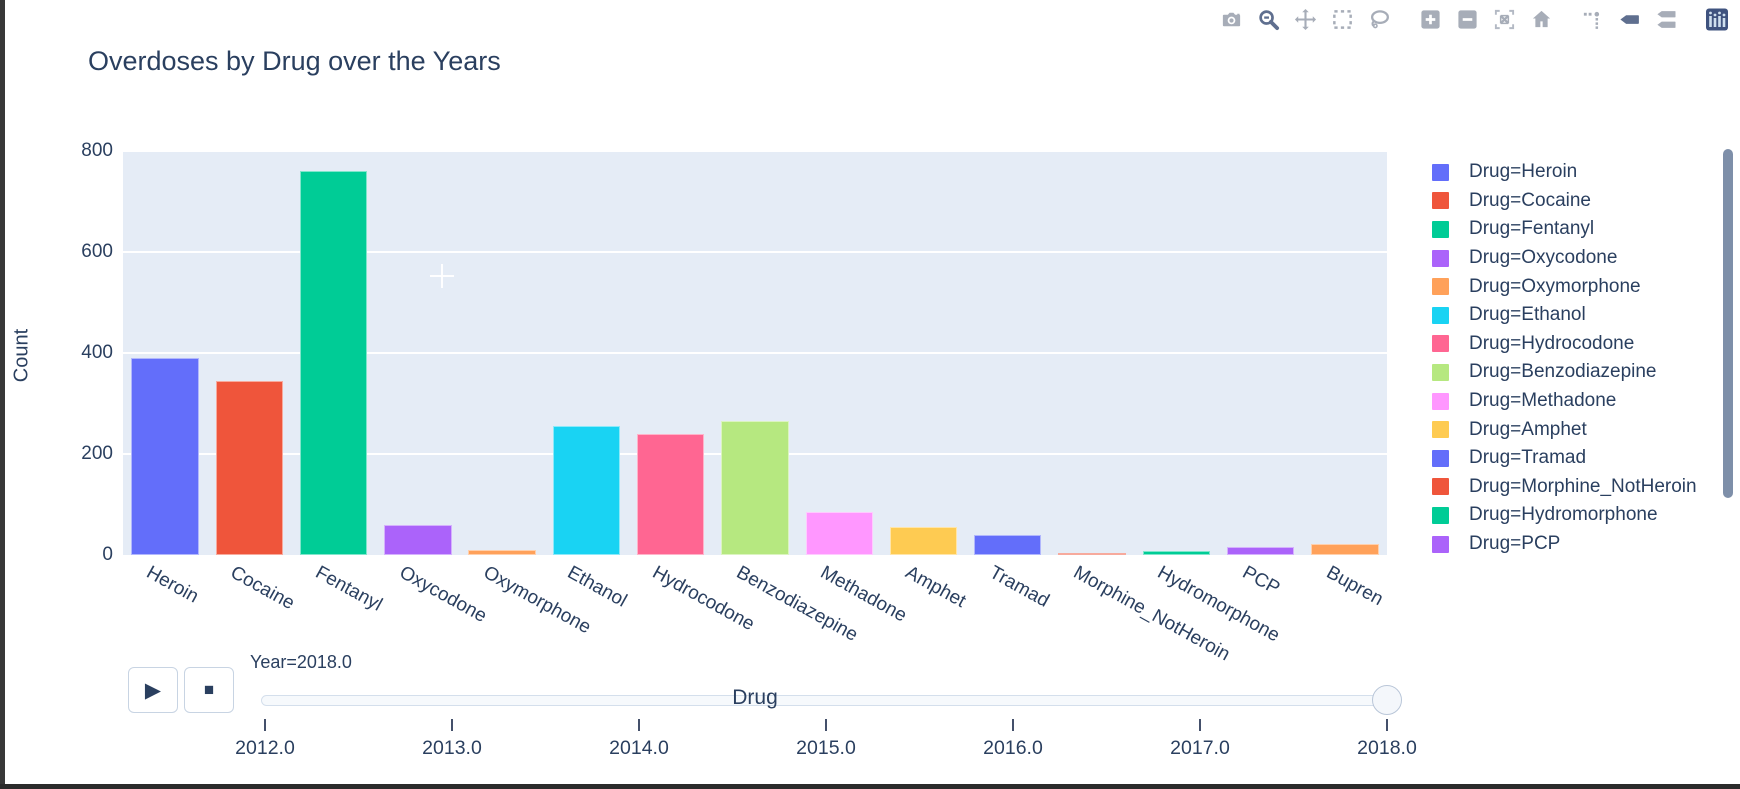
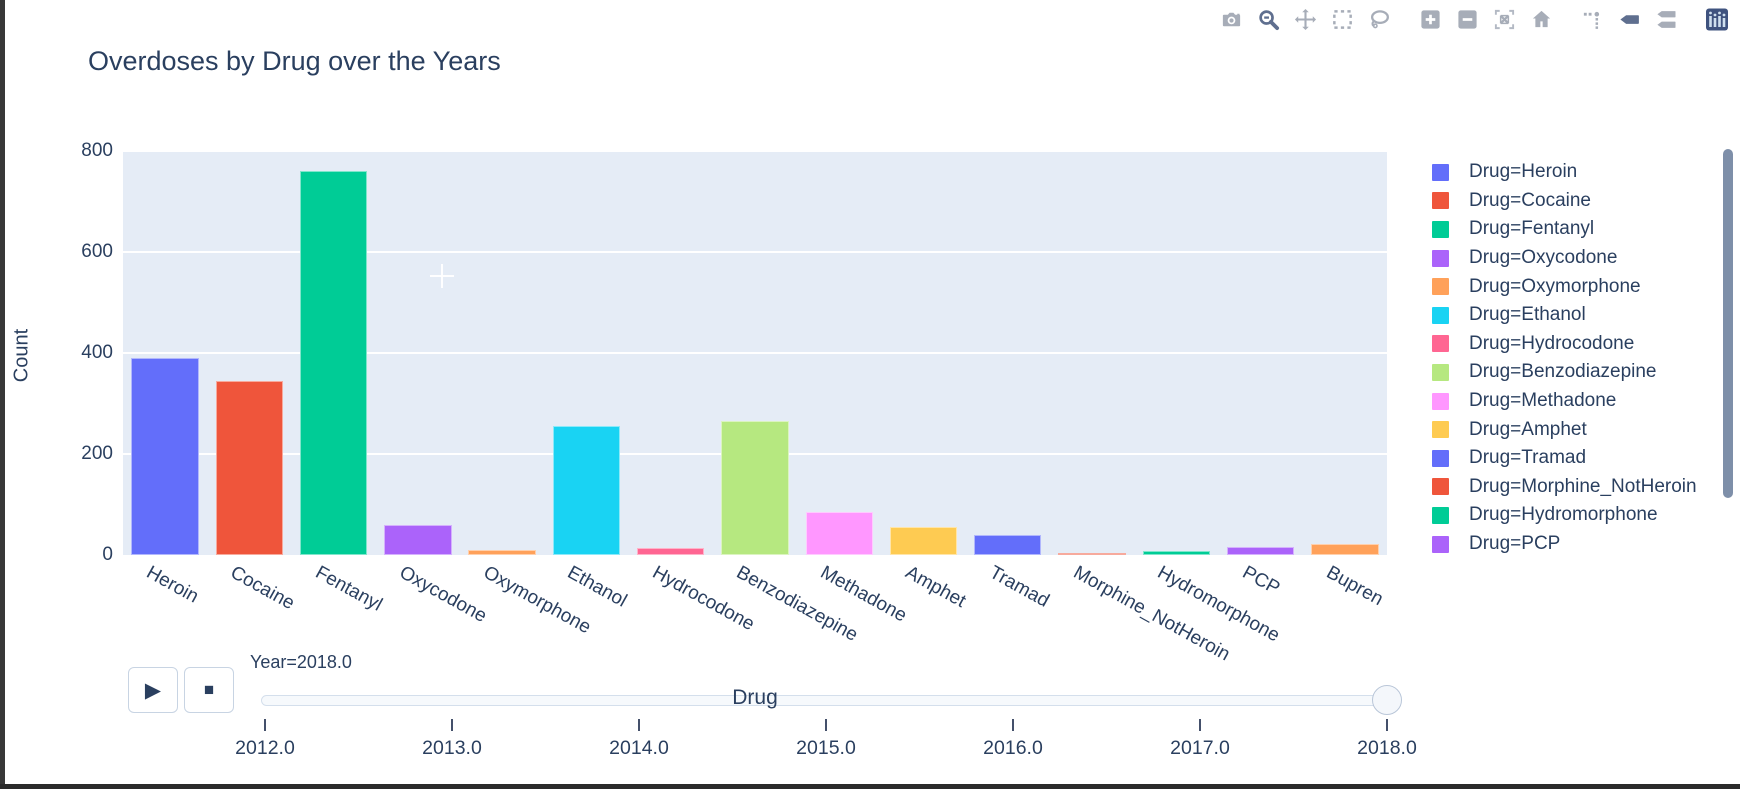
Hydrocodone: 240 -> 10
